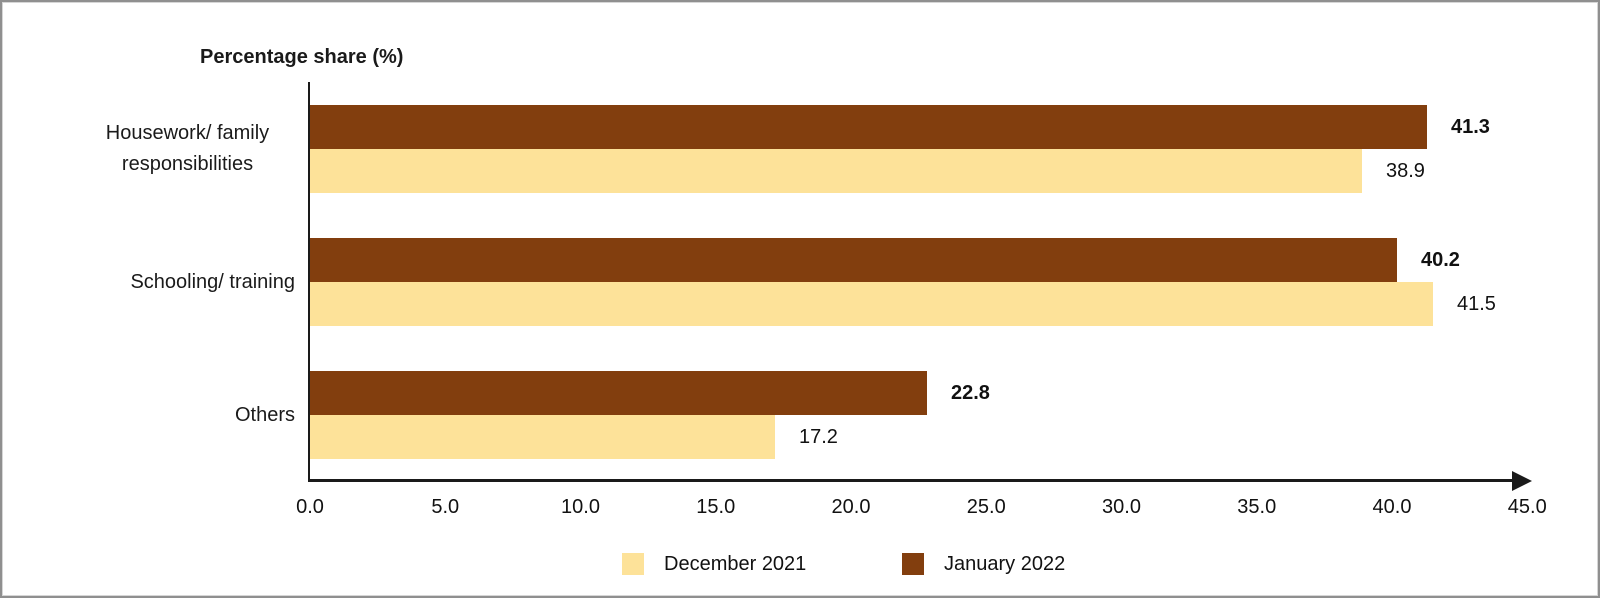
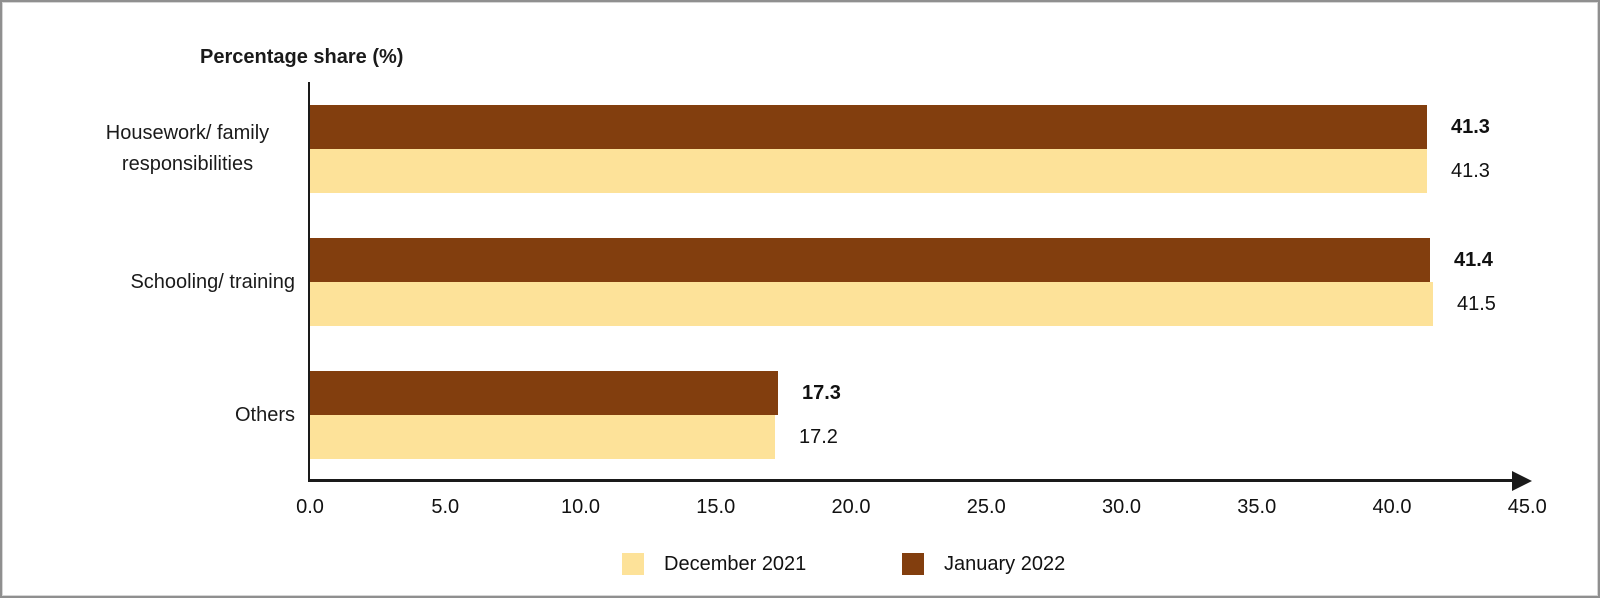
December 2021/Housework/ family responsibilities: 38.9 -> 41.3
January 2022/Schooling/ training: 40.2 -> 41.4
January 2022/Others: 22.8 -> 17.3
